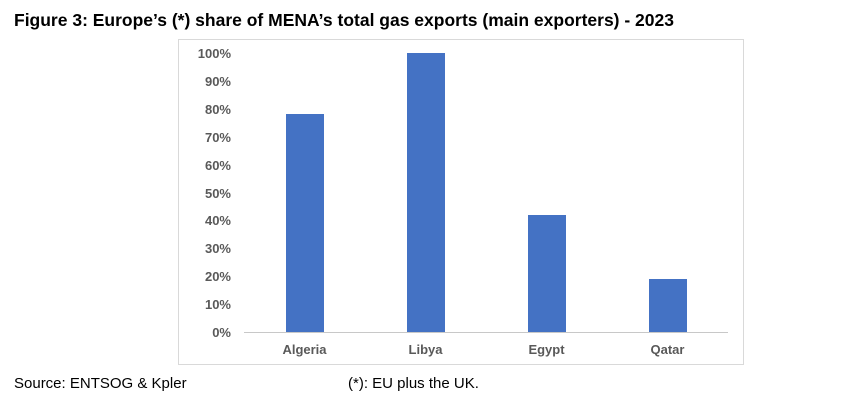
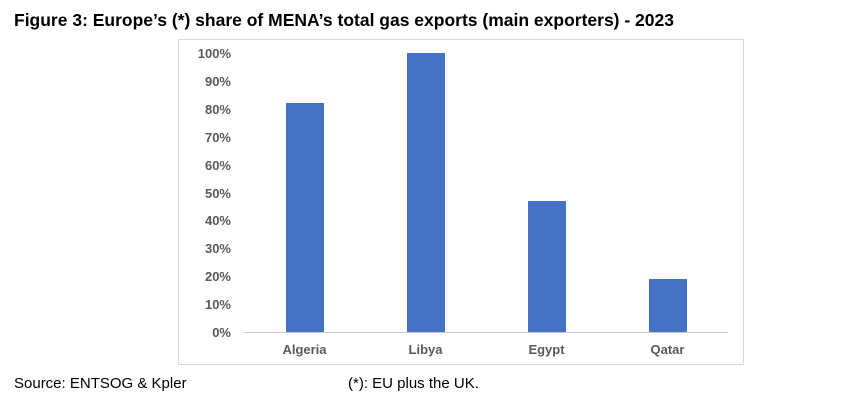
Algeria: 78% -> 82%
Egypt: 42% -> 47%
